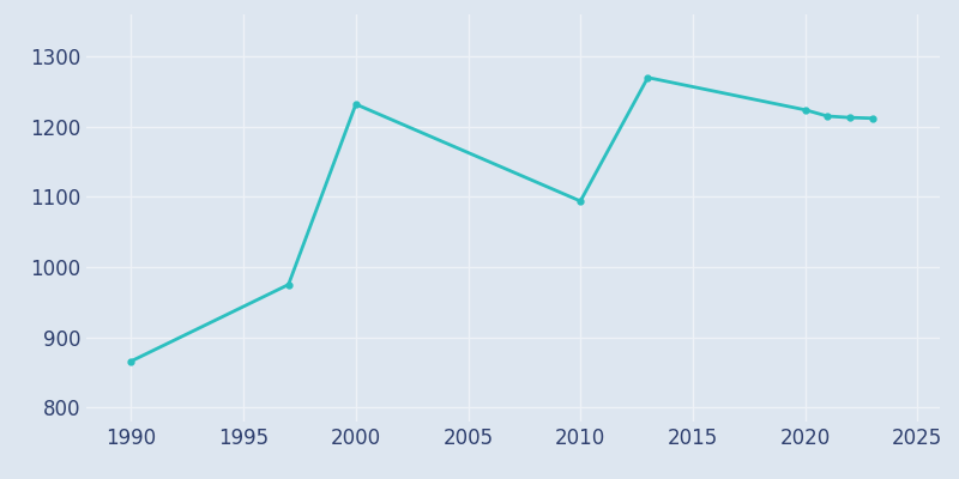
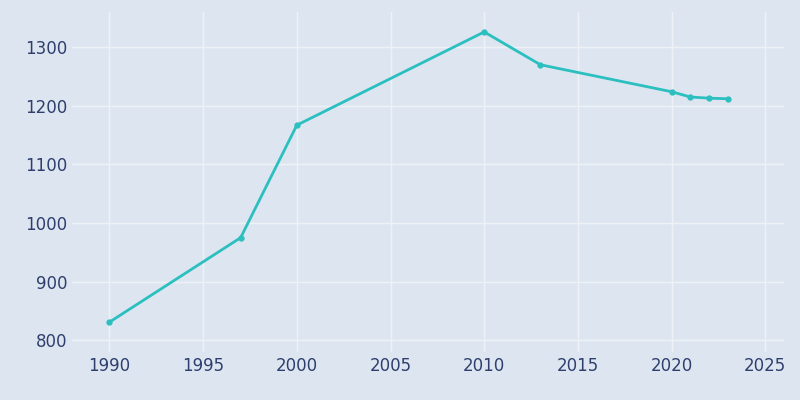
1990: 866 -> 831
2000: 1232 -> 1167
2010: 1094 -> 1326
